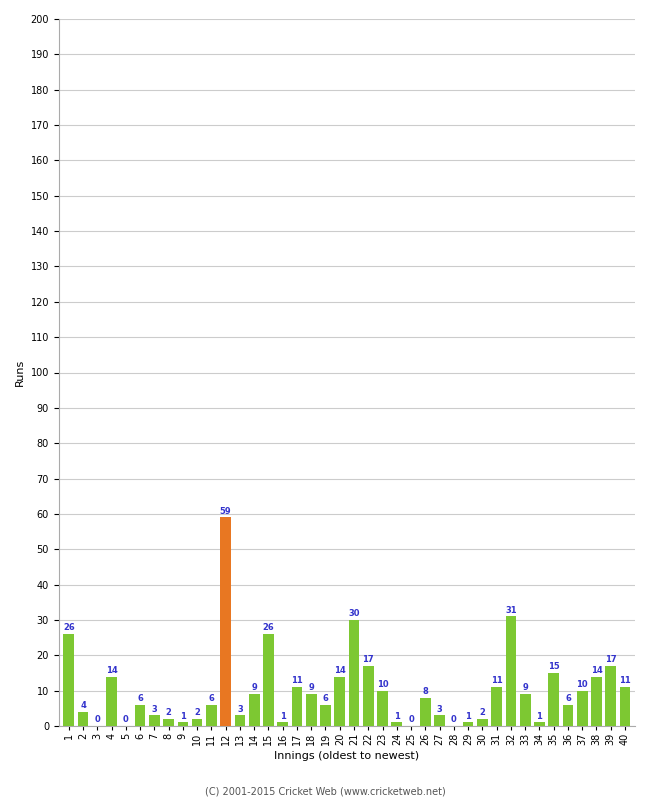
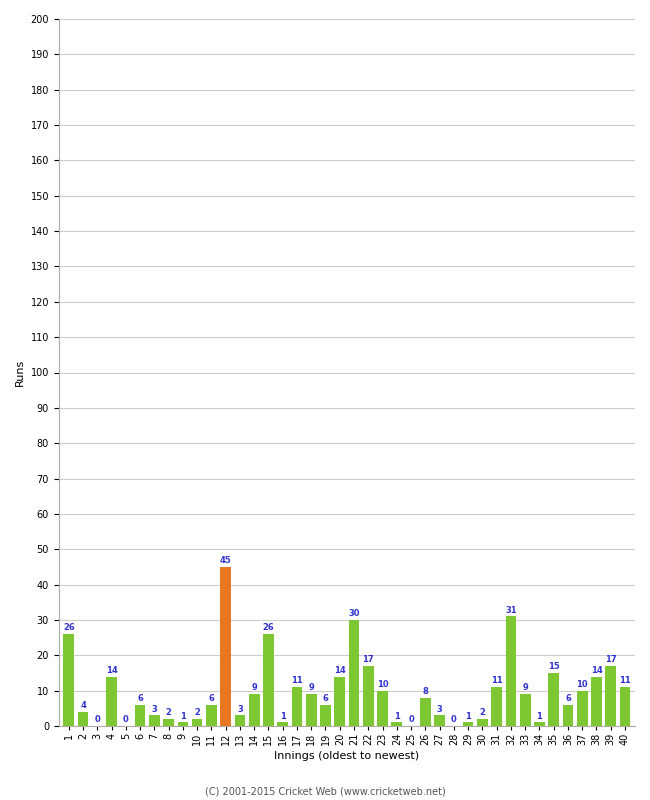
12: 59 -> 45
